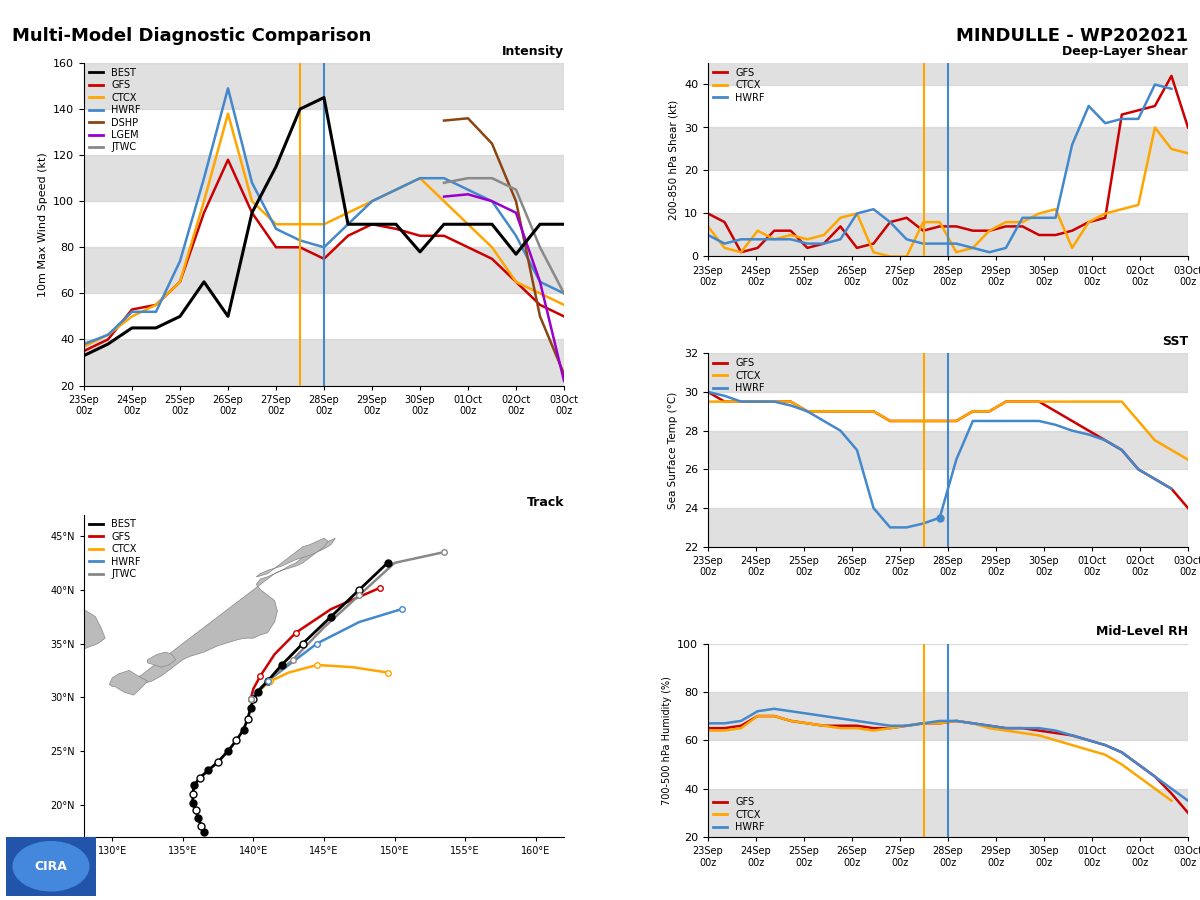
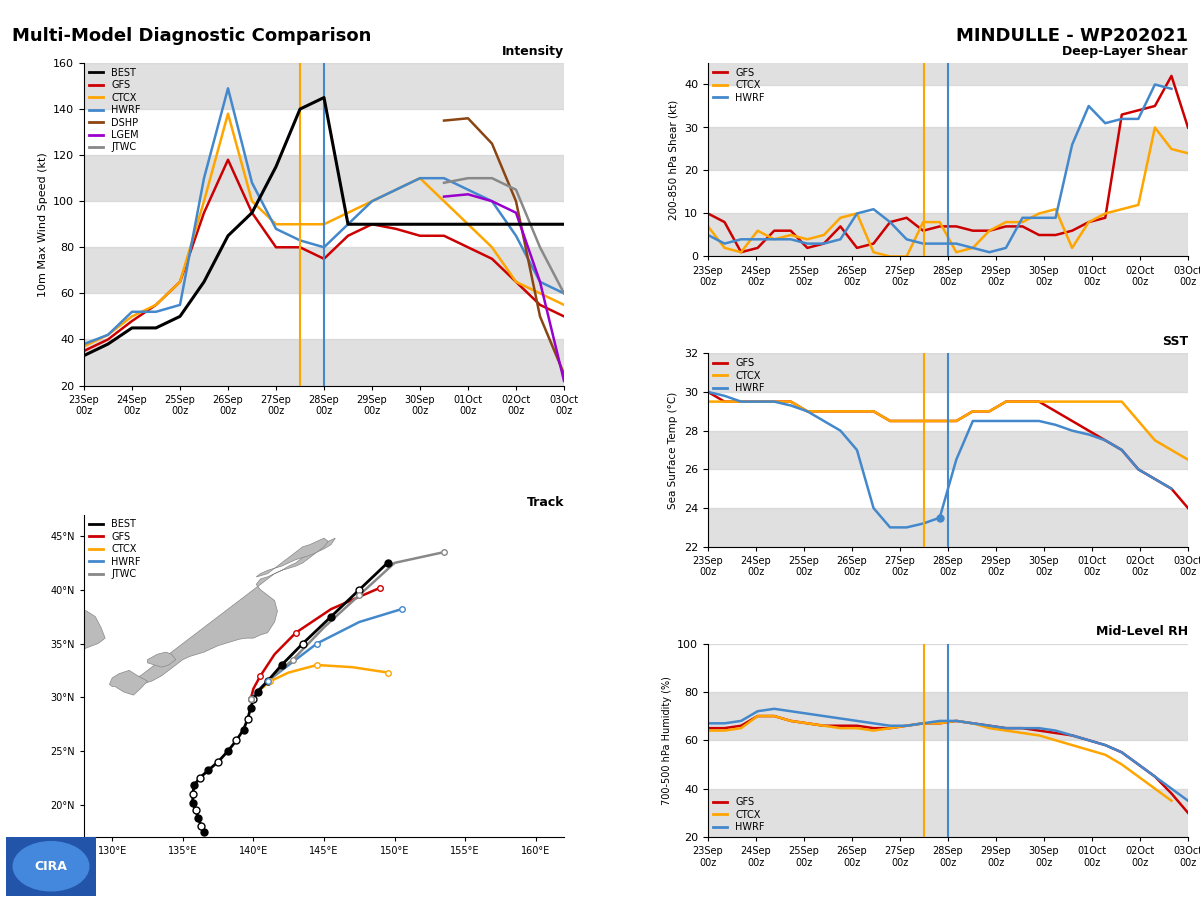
Intensity/GFS/24Sep 00z: 53 -> 48
Intensity/HWRF/25Sep 00z: 74 -> 55
Intensity/BEST/26Sep 00z: 50 -> 85
Intensity/BEST/30Sep 00z: 78 -> 90
Intensity/BEST/02Oct 00z: 77 -> 90
